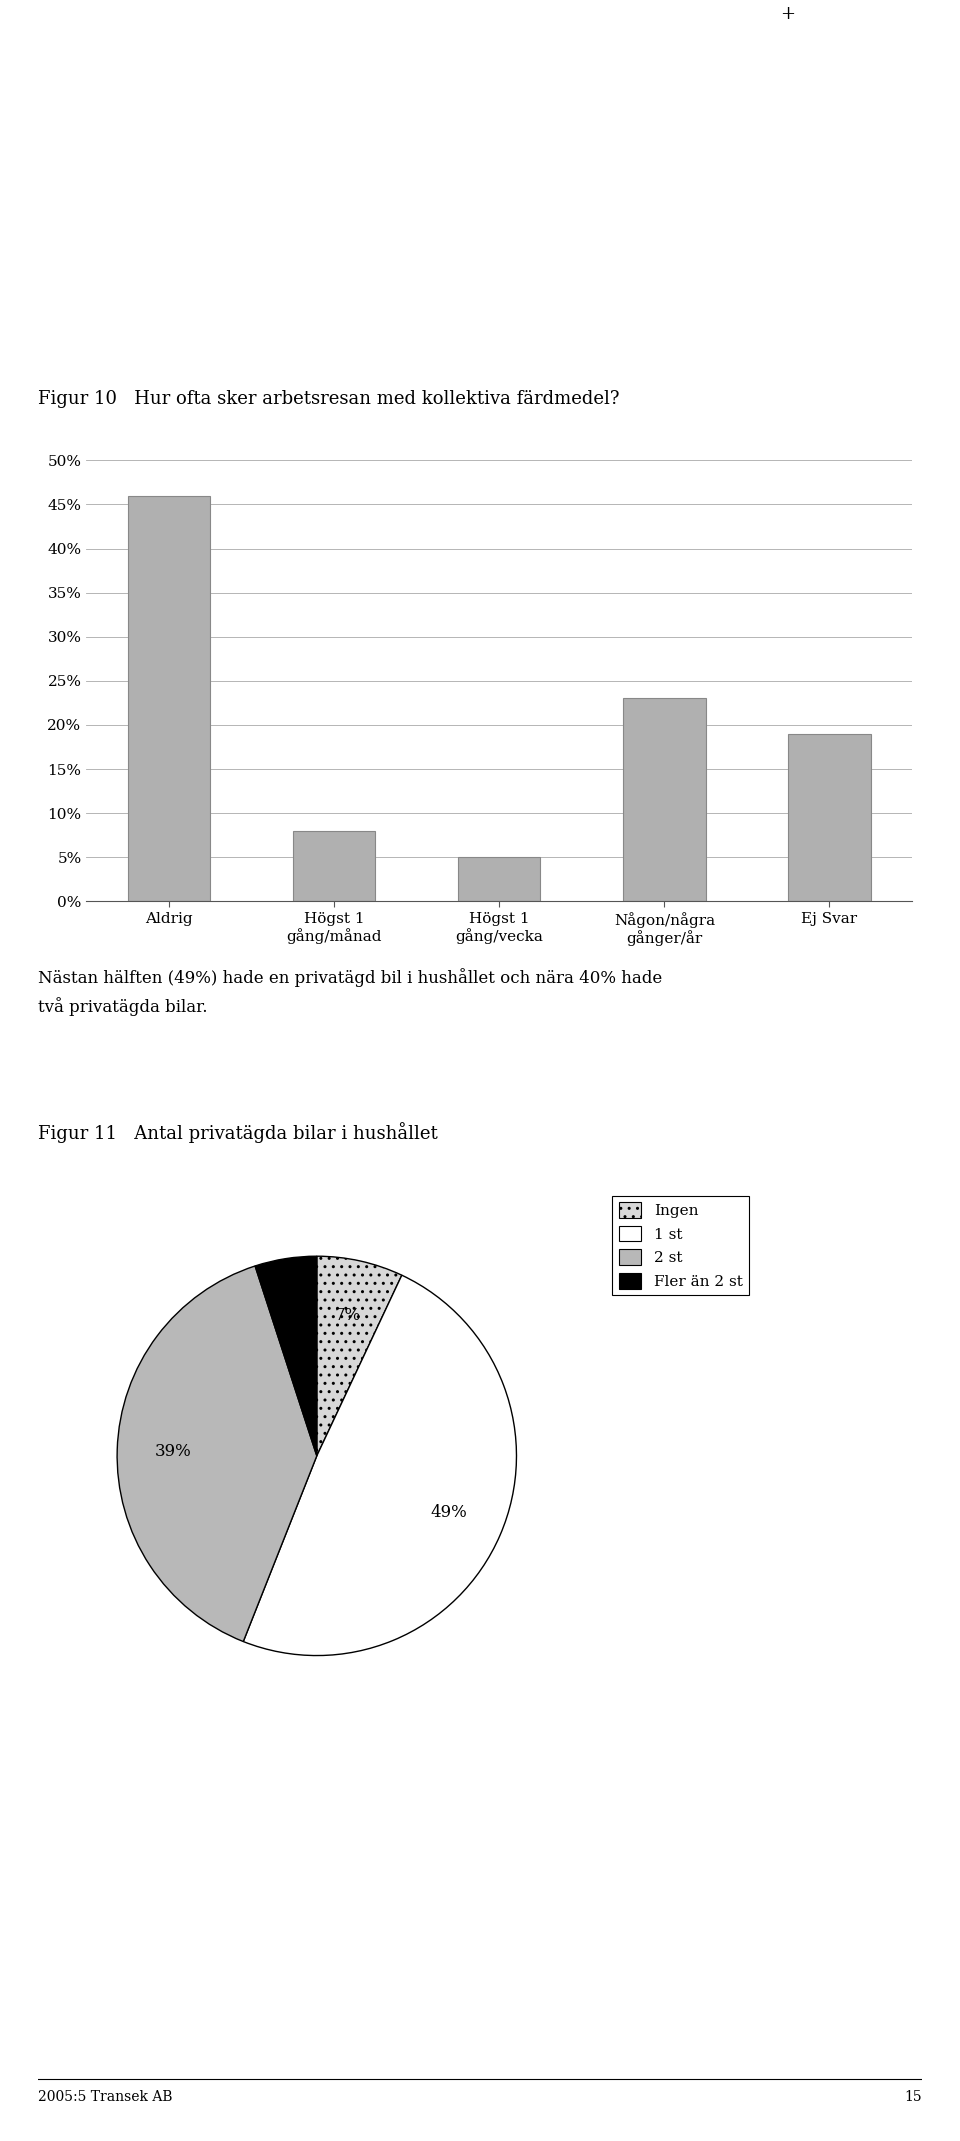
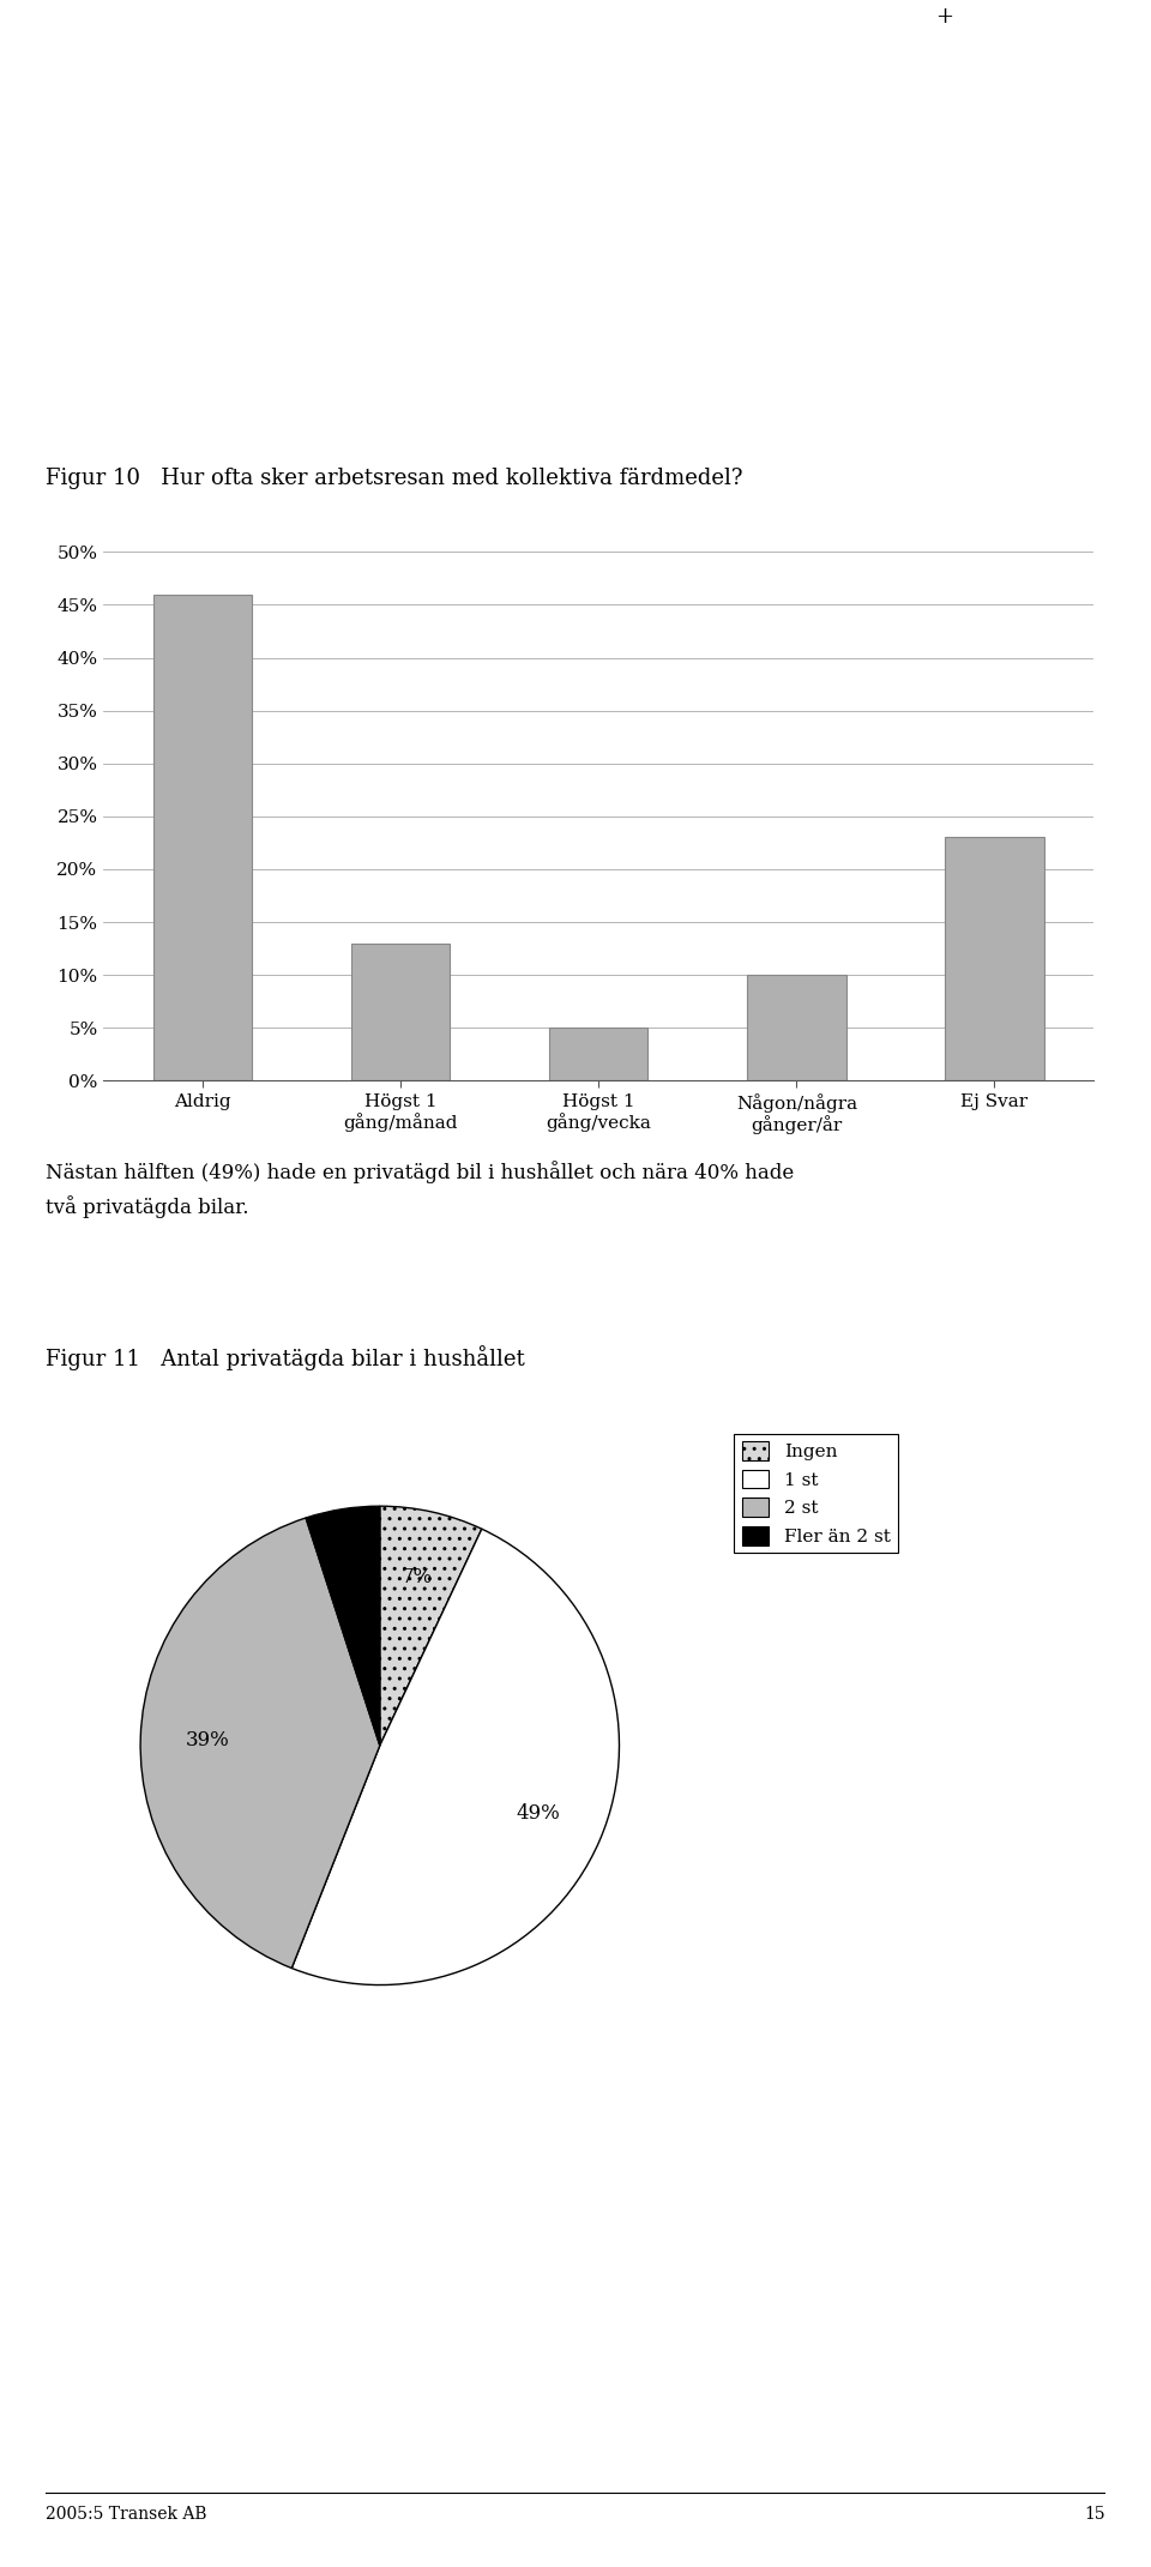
Högst 1 gång/månad: 8% -> 13%
Någon/några gånger/år: 23% -> 10%
Ej Svar: 19% -> 23%
